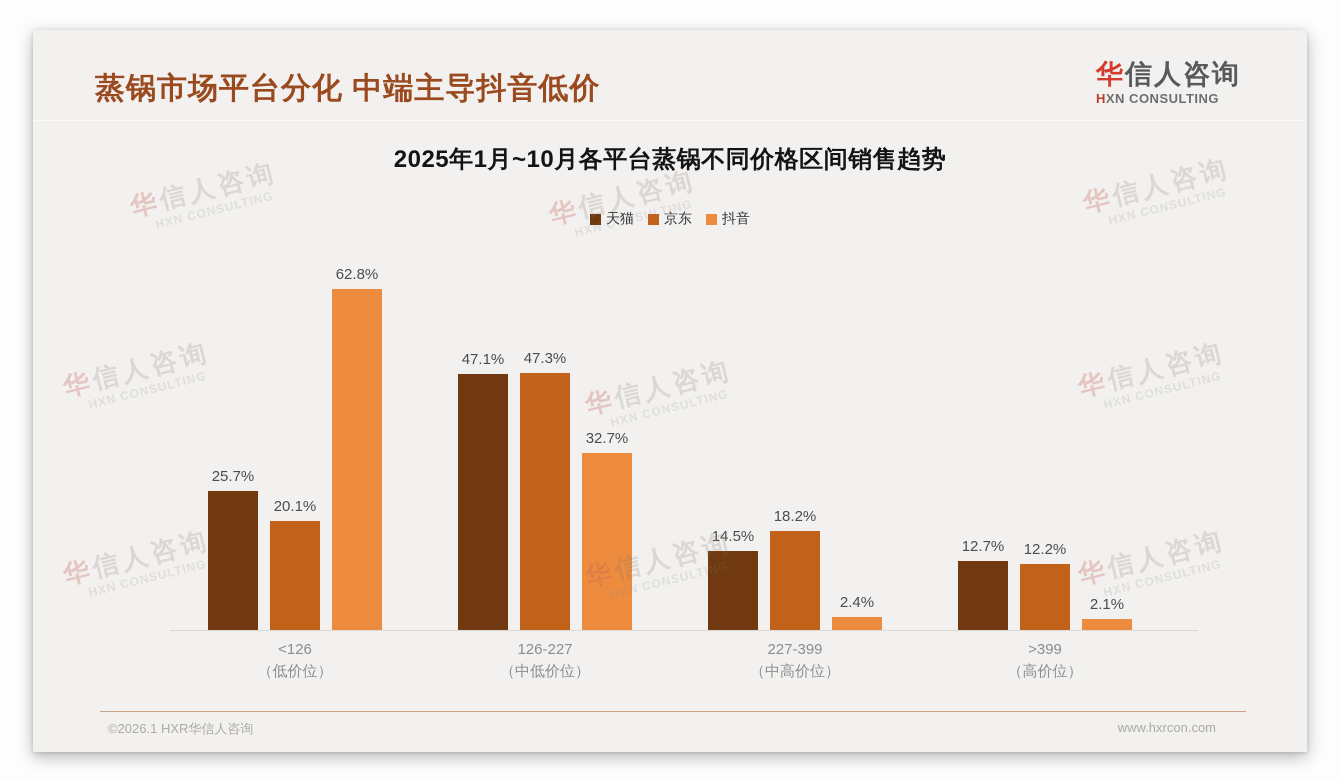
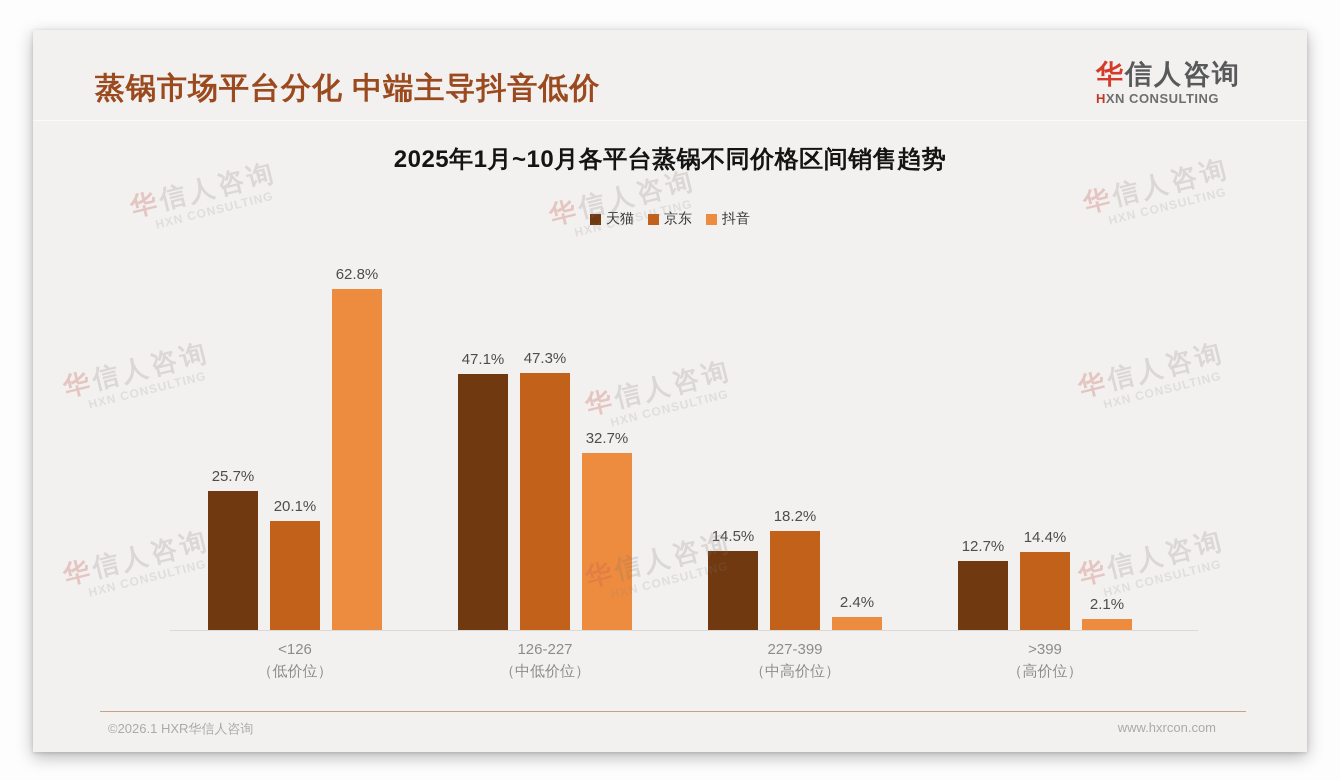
京东/>399: 12.2% -> 14.4%
